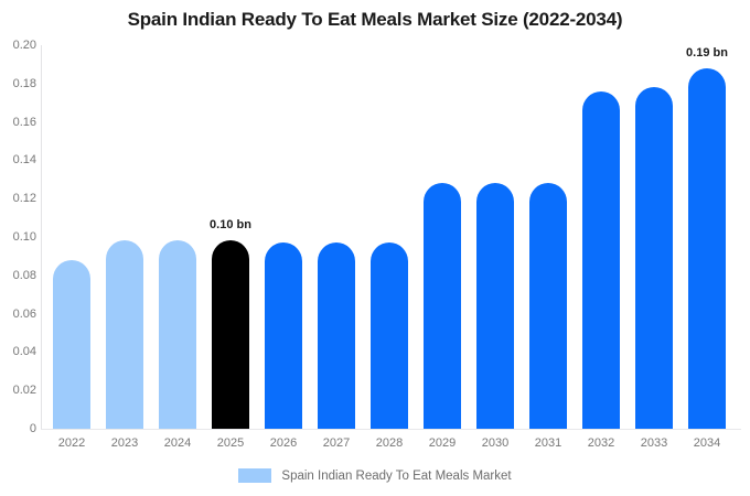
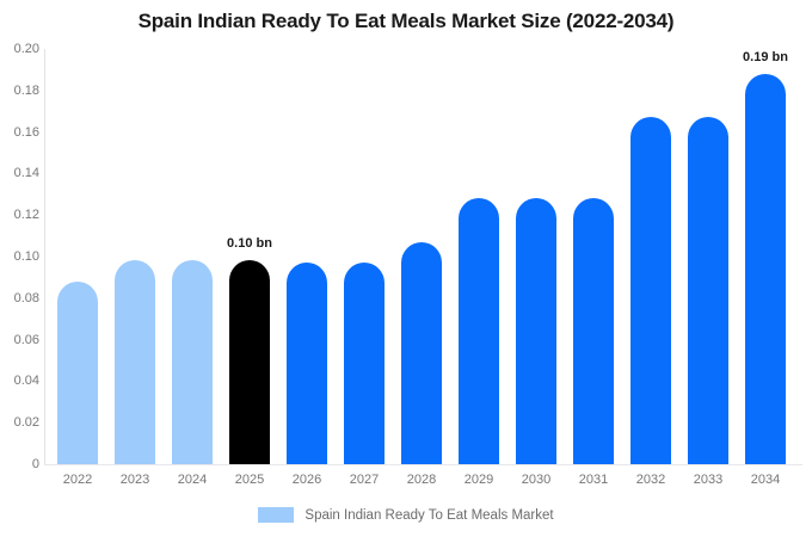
2028: 0.097 -> 0.107
2032: 0.176 -> 0.167
2033: 0.178 -> 0.167
